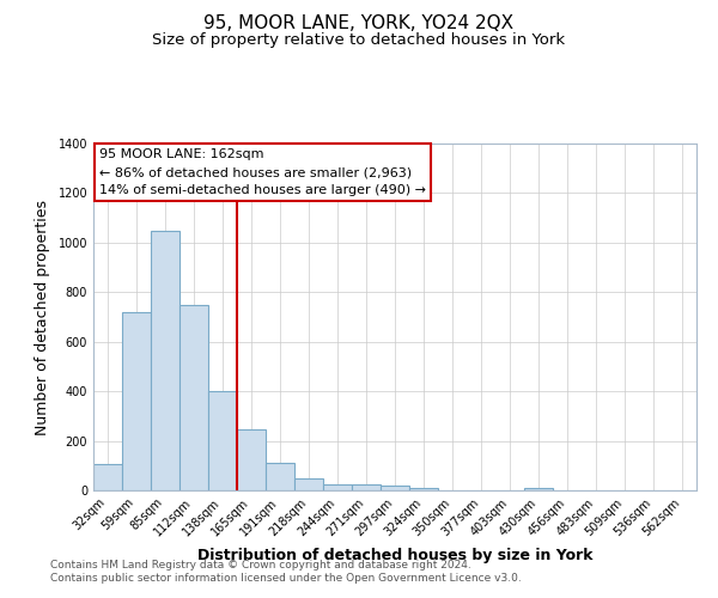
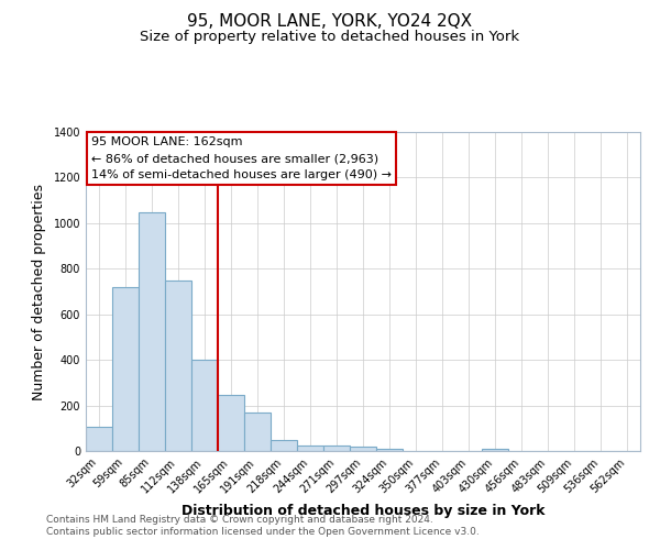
191sqm: 110 -> 170
